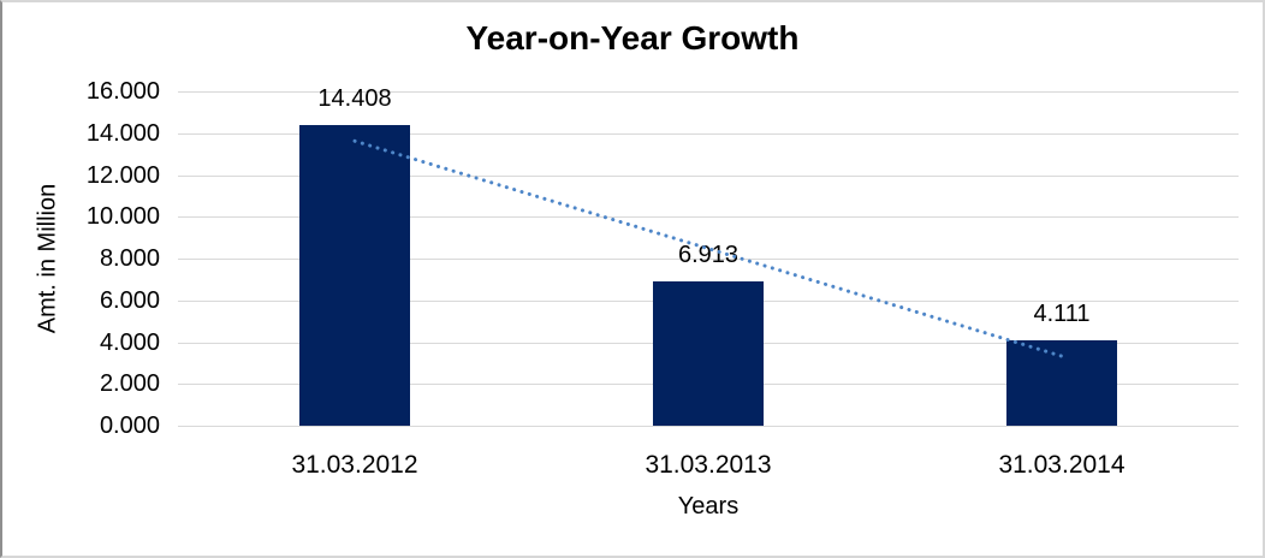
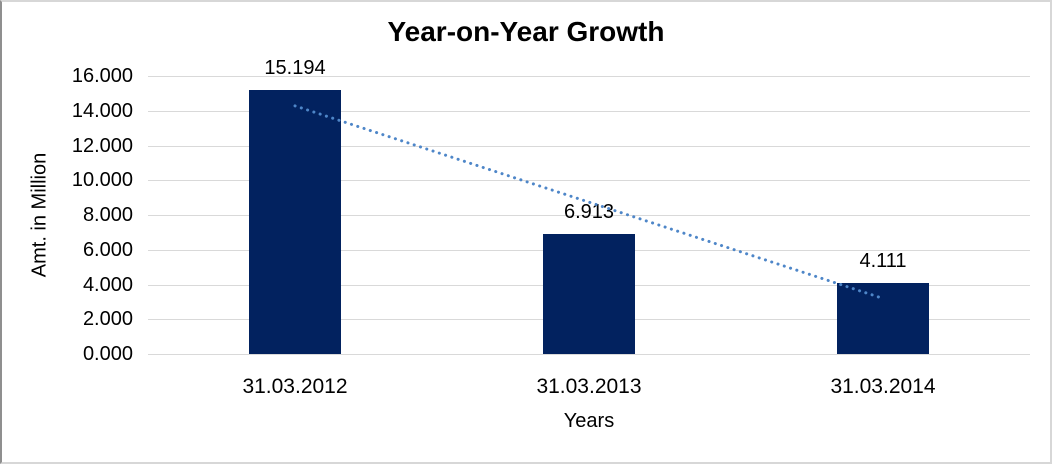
31.03.2012: 14.408 -> 15.194
